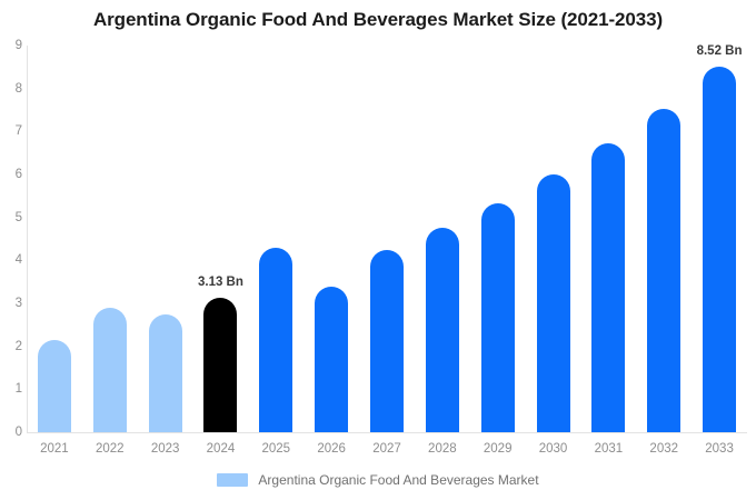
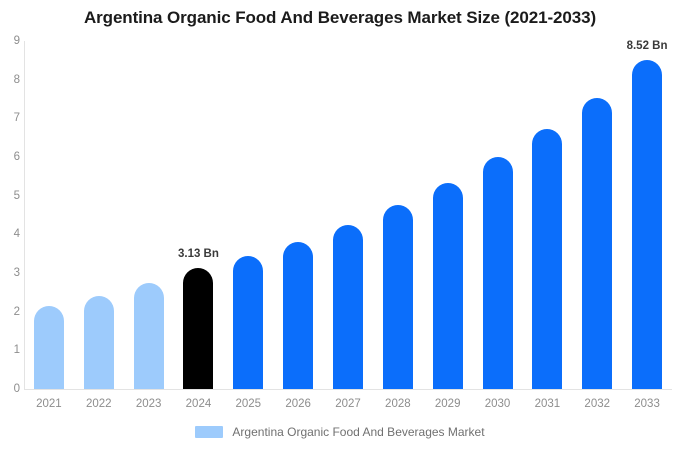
2022: 2.9 -> 2.4
2025: 4.3 -> 3.4
2026: 3.4 -> 3.8
